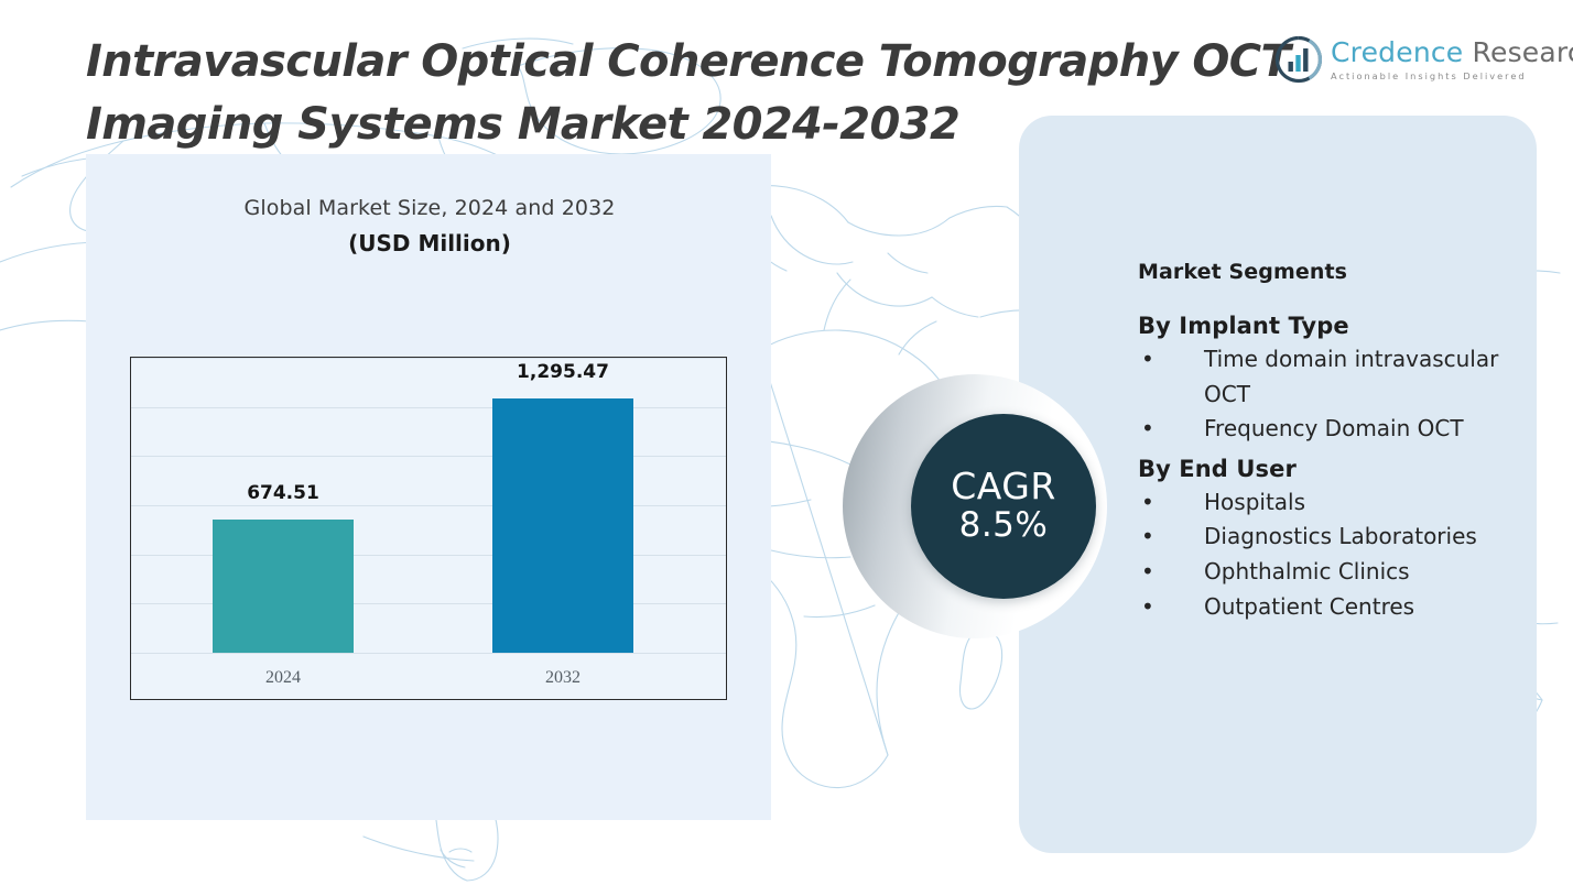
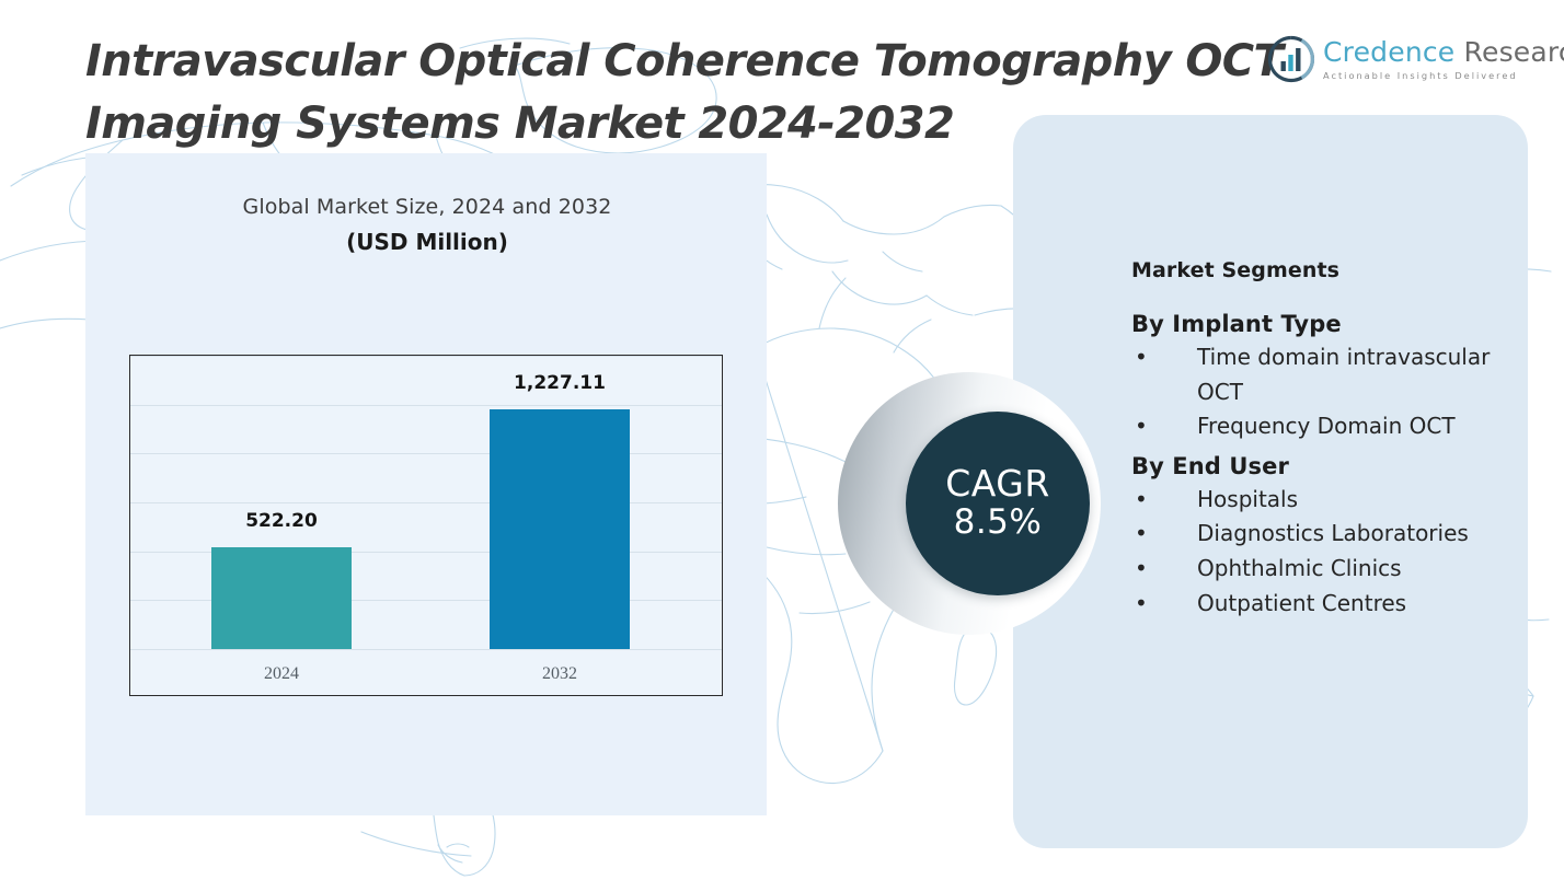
2024: 674.51 -> 522.20
2032: 1,295.47 -> 1,227.11
